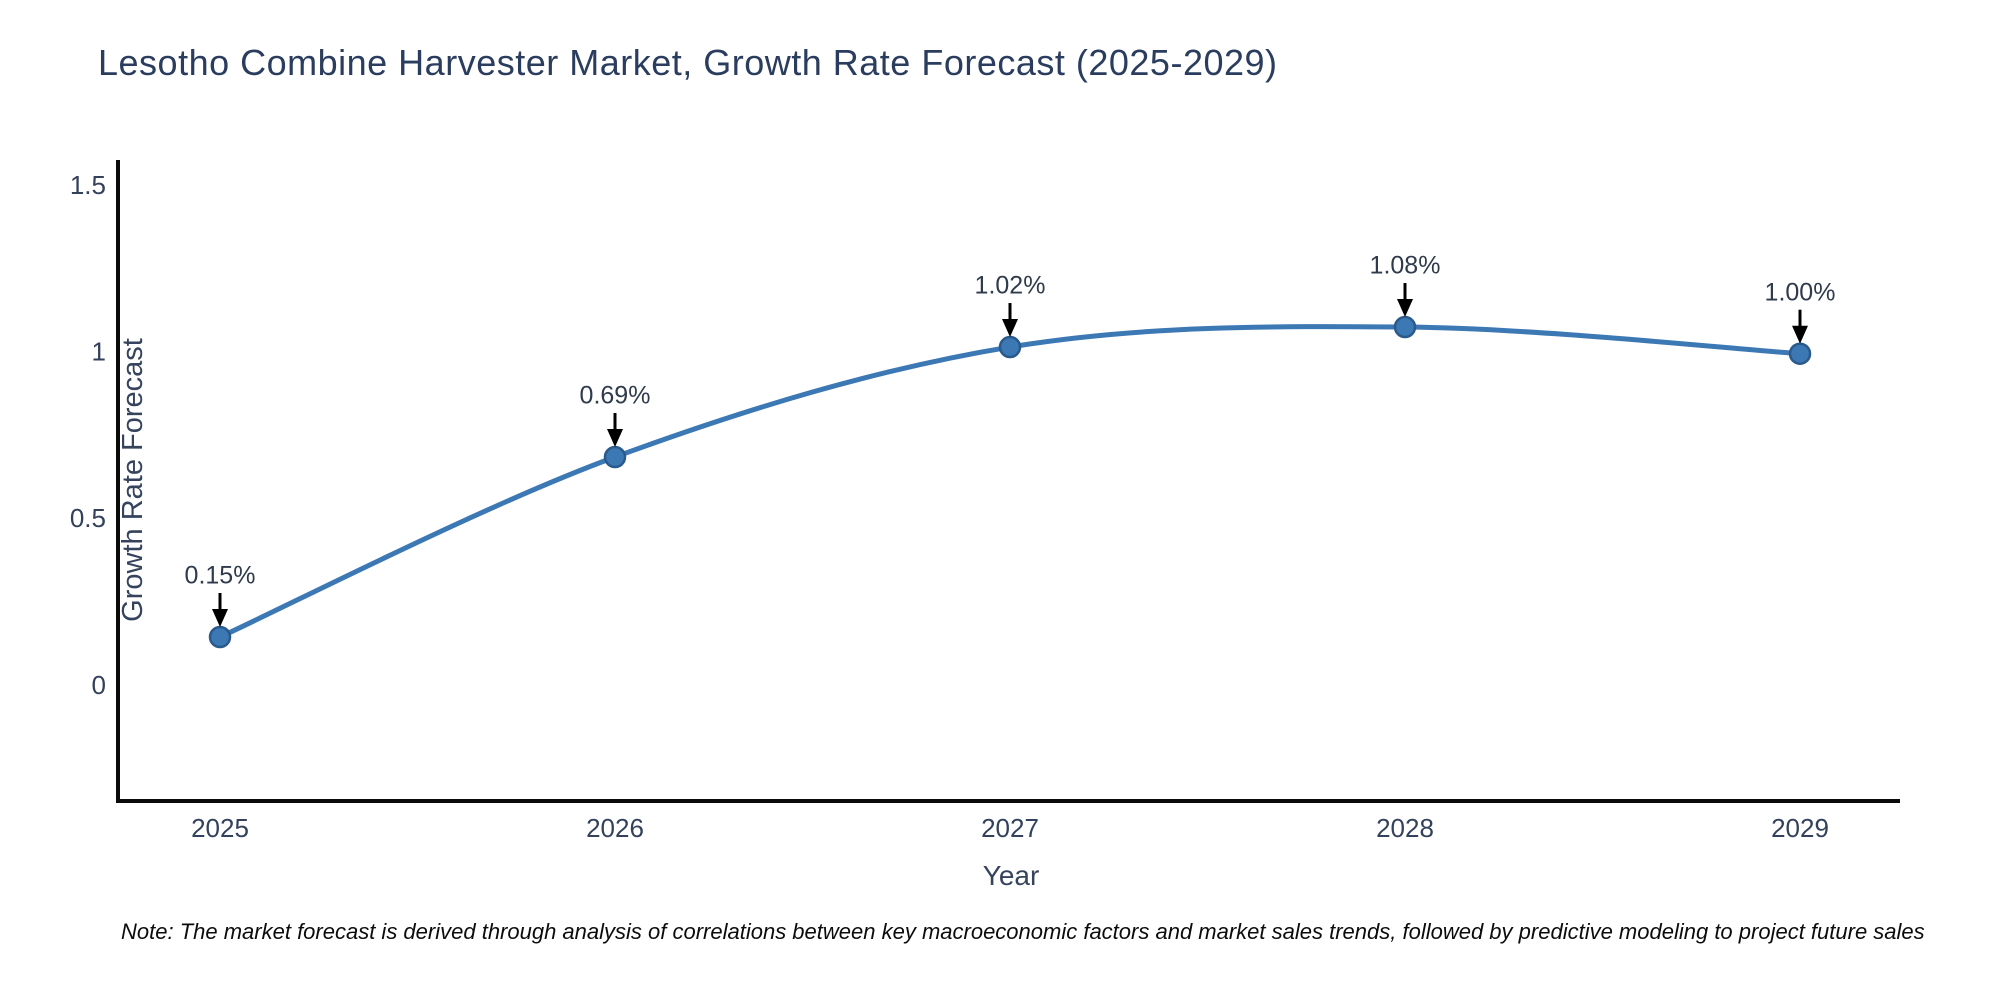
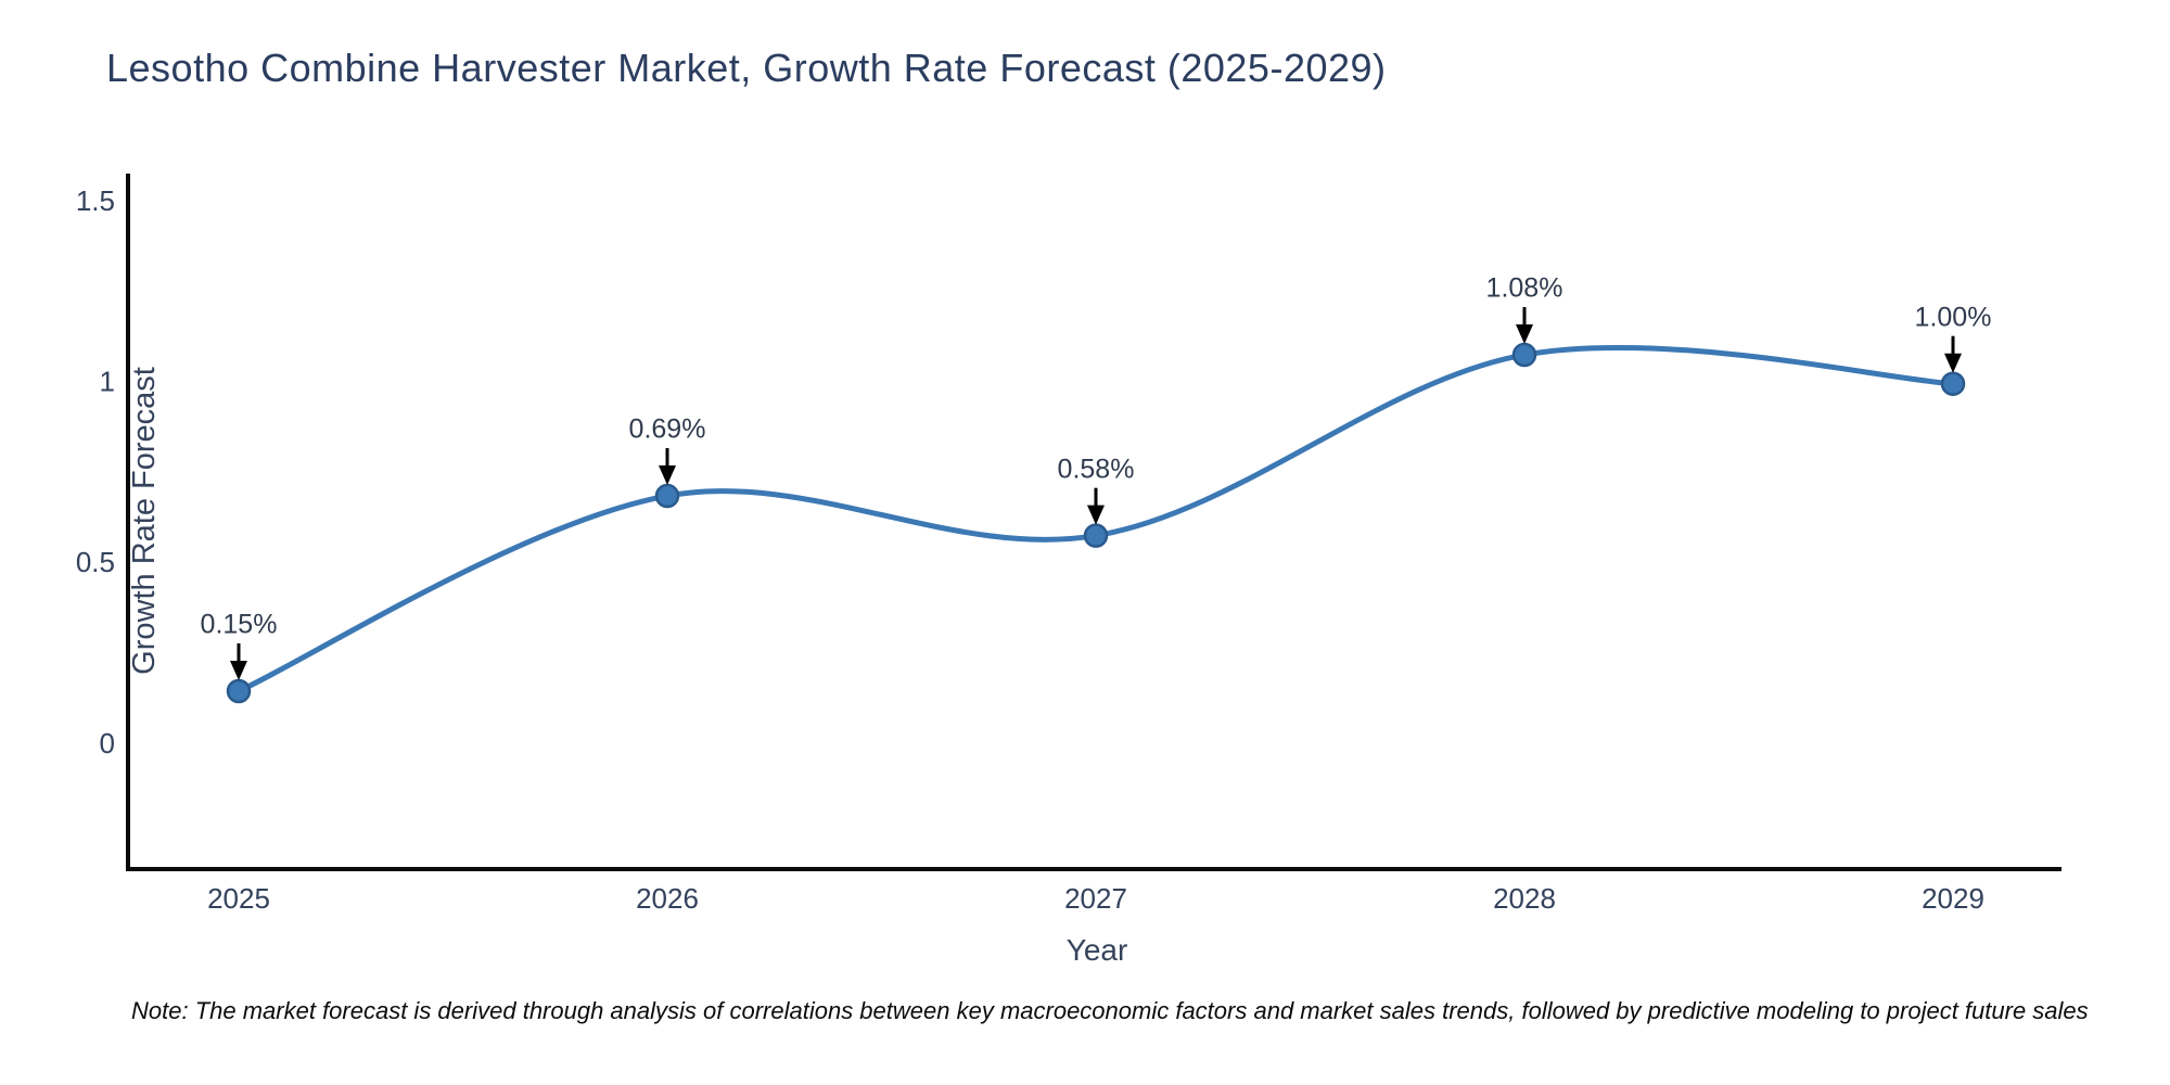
2027: 1.02% -> 0.58%
